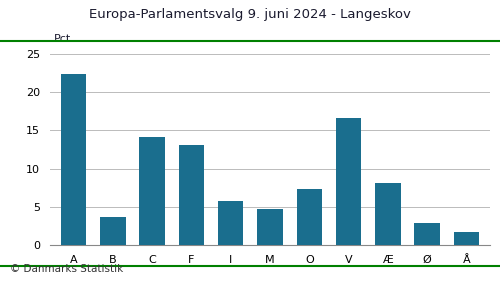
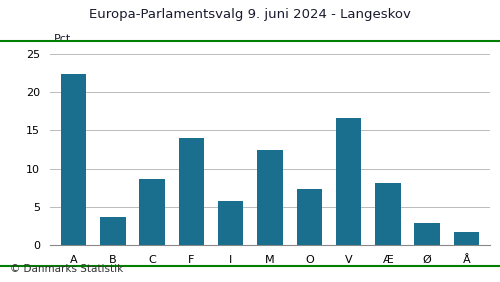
C: 14.1 -> 8.6
F: 13.1 -> 14.0
M: 4.7 -> 12.4
